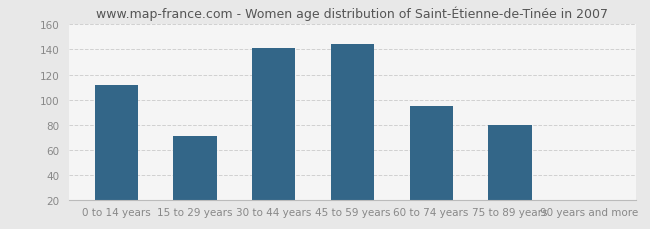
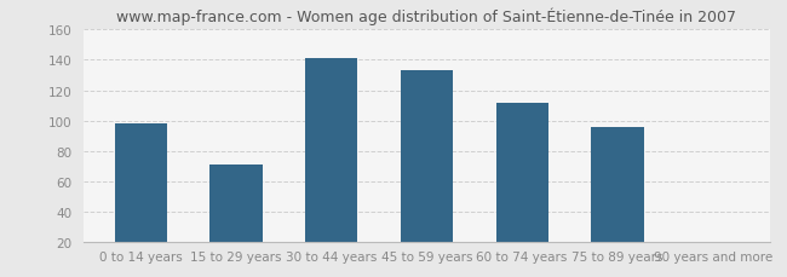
0 to 14 years: 112 -> 98
45 to 59 years: 144 -> 133
60 to 74 years: 95 -> 112
75 to 89 years: 80 -> 96
